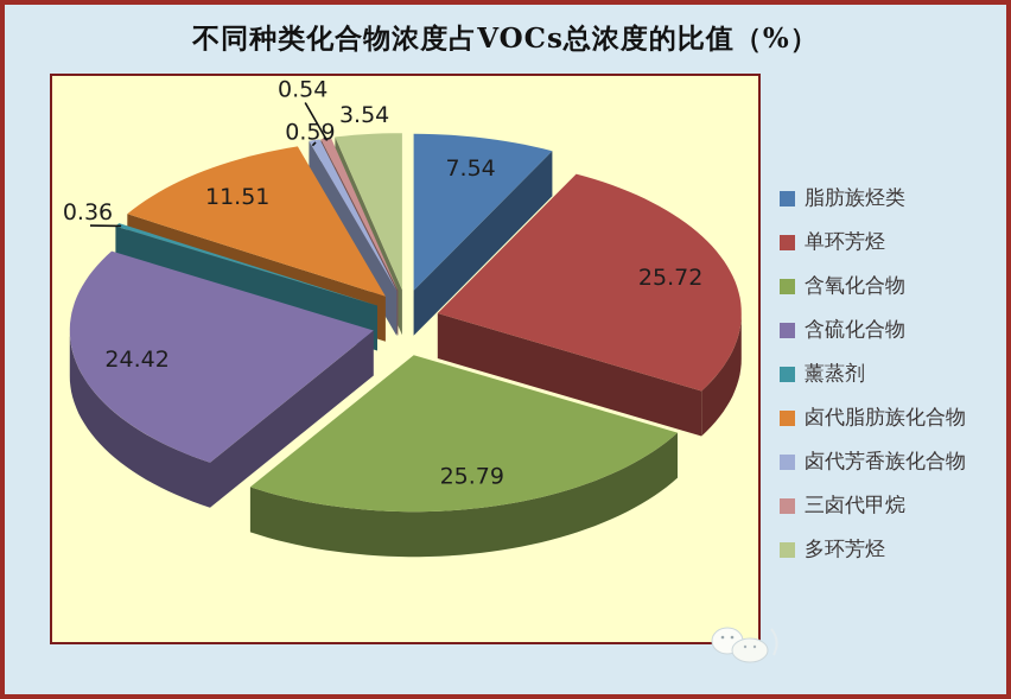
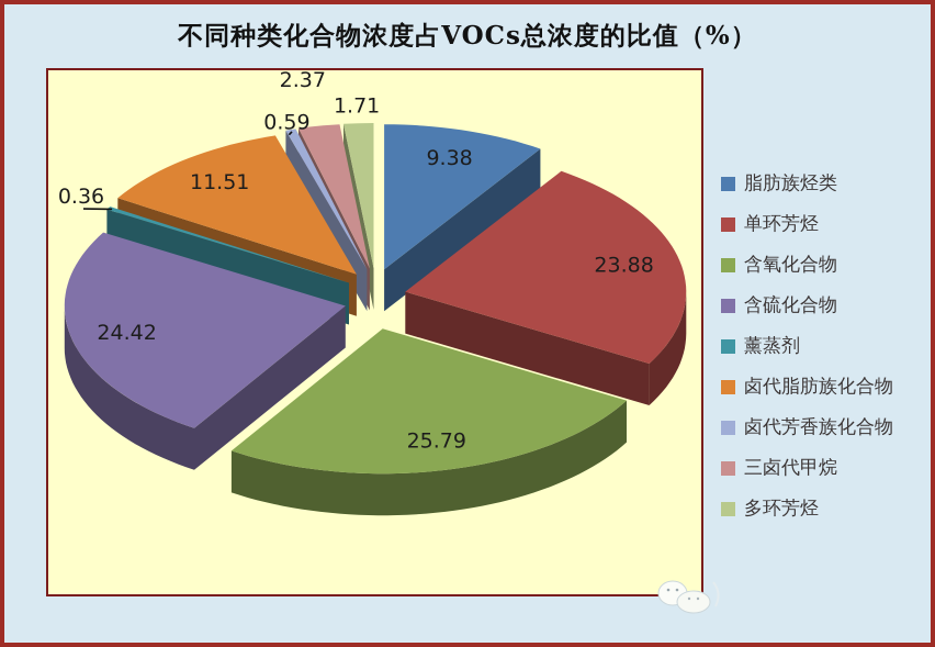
脂肪族烃类: 7.54 -> 9.38
单环芳烃: 25.72 -> 23.88
三卤代甲烷: 0.54 -> 2.37
多环芳烃: 3.54 -> 1.71
